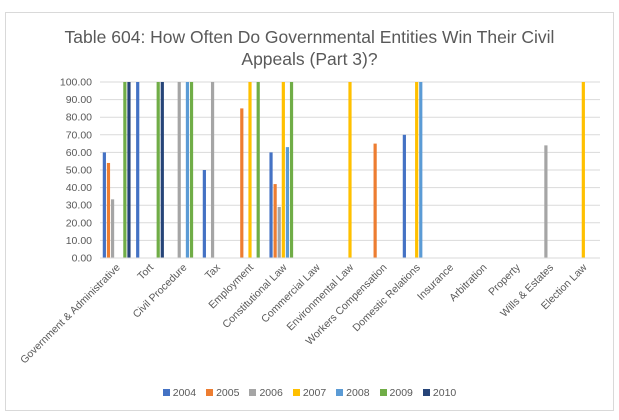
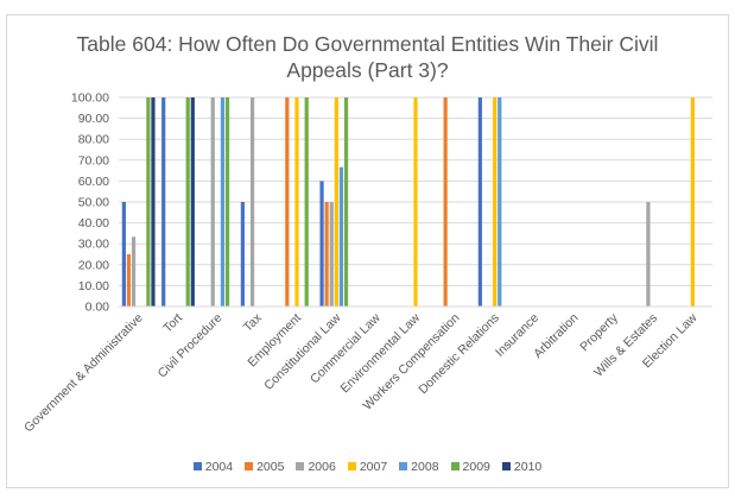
2004/Government & Administrative: 60 -> 50
2005/Government & Administrative: 54 -> 25
2005/Employment: 85 -> 100
2005/Constitutional Law: 42 -> 50
2006/Constitutional Law: 29 -> 50
2008/Constitutional Law: 63 -> 67
2005/Workers Compensation: 65 -> 100
2004/Domestic Relations: 70 -> 100
2006/Wills & Estates: 64 -> 50
